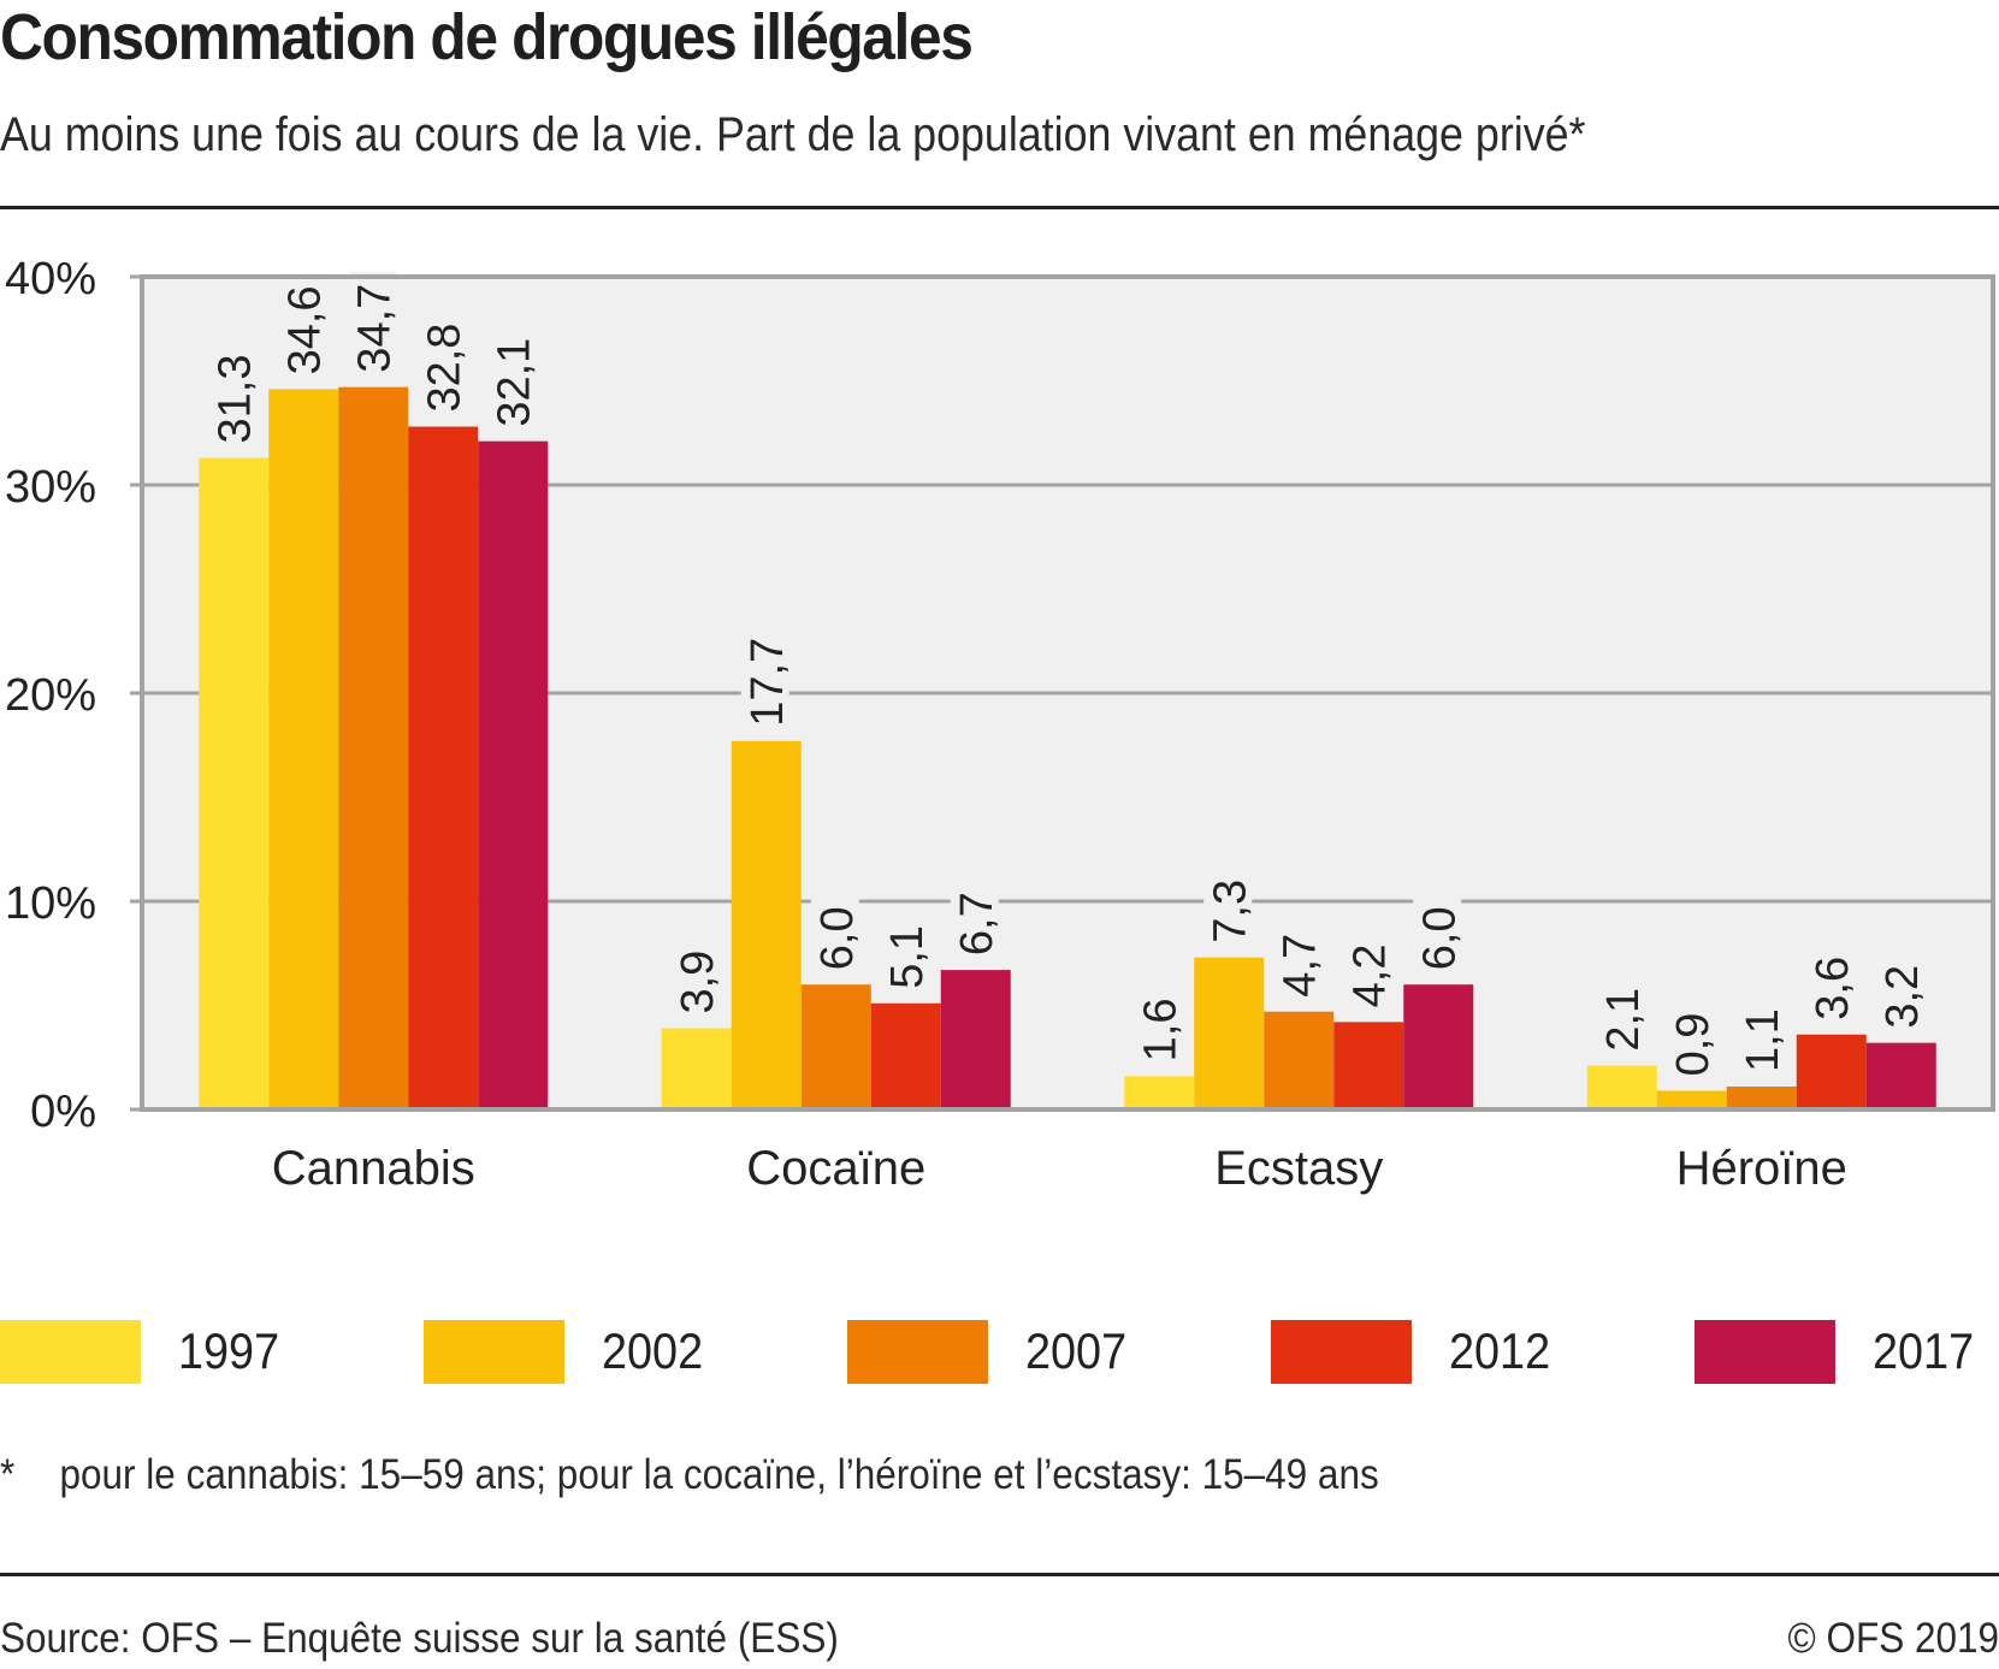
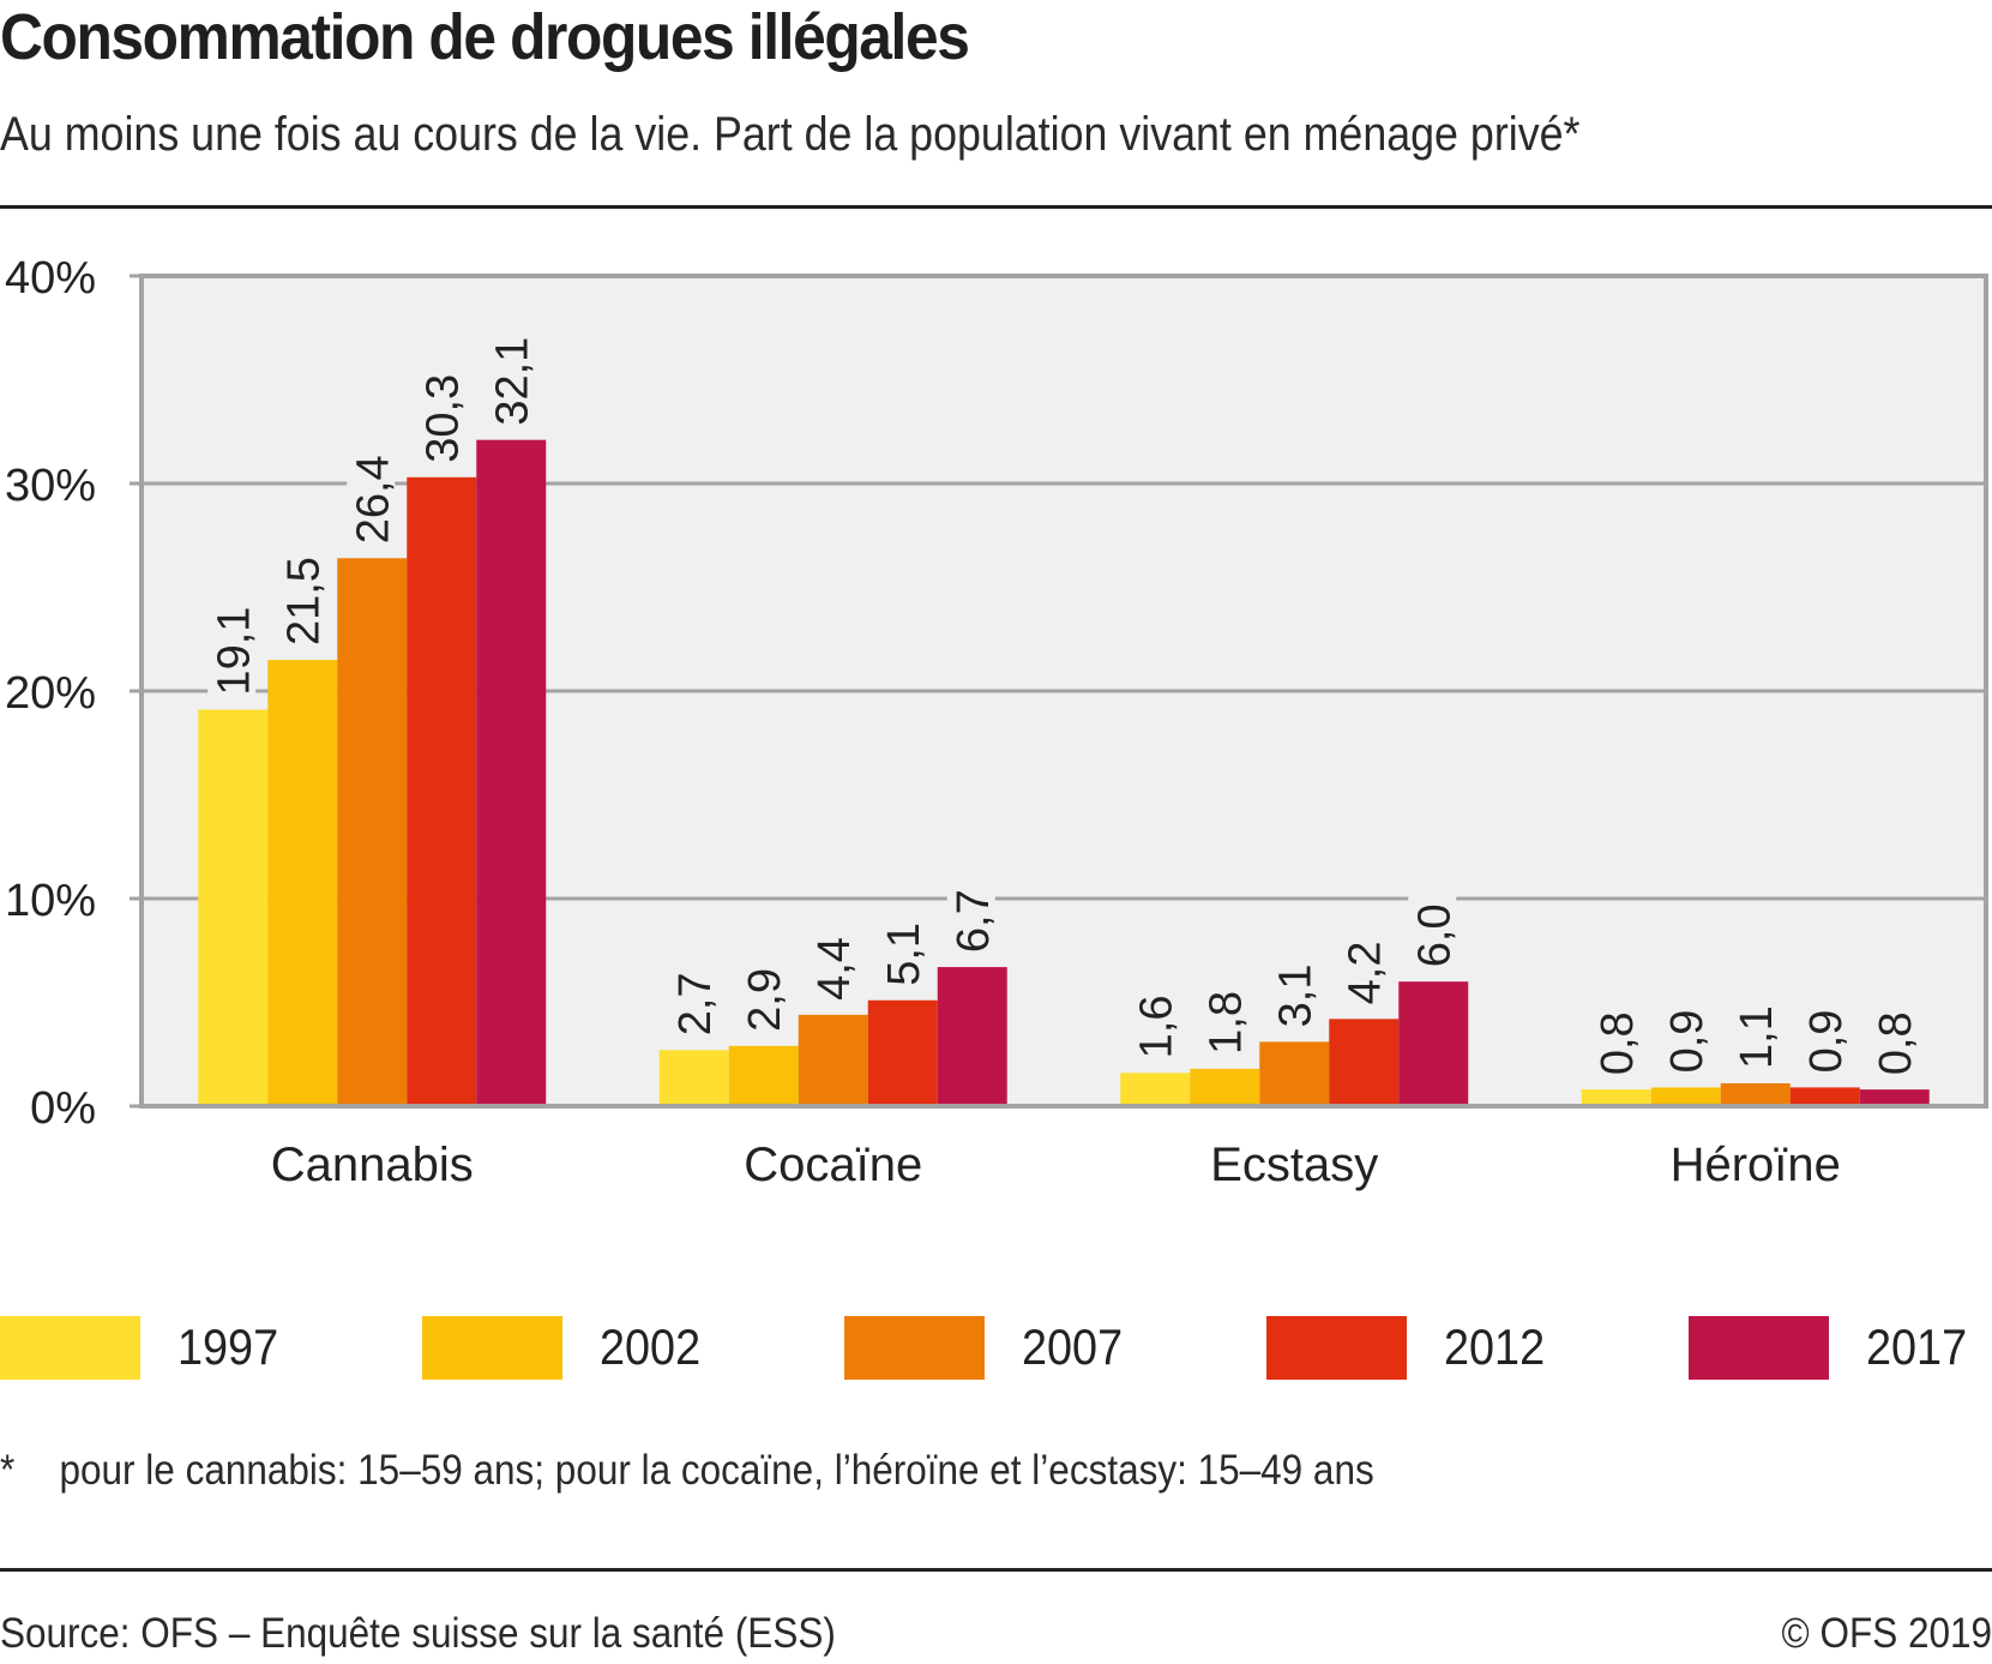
1997/Cannabis: 31,3 -> 19,1
2002/Cannabis: 34,6 -> 21,5
2007/Cannabis: 34,7 -> 26,4
2012/Cannabis: 32,8 -> 30,3
1997/Cocaïne: 3,9 -> 2,7
2002/Cocaïne: 17,7 -> 2,9
2007/Cocaïne: 6,0 -> 4,4
2002/Ecstasy: 7,3 -> 1,8
2007/Ecstasy: 4,7 -> 3,1
1997/Héroïne: 2,1 -> 0,8
2012/Héroïne: 3,6 -> 0,9
2017/Héroïne: 3,2 -> 0,8
